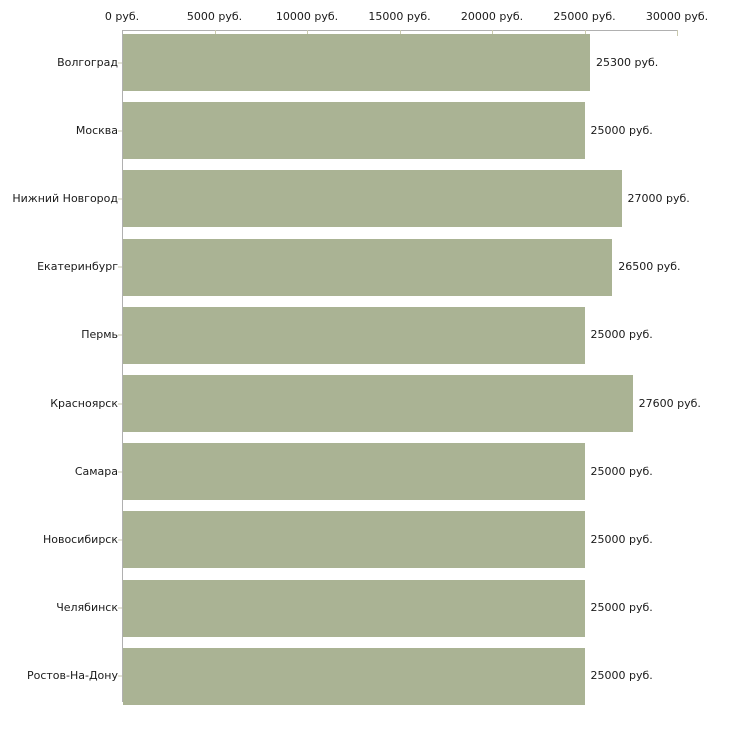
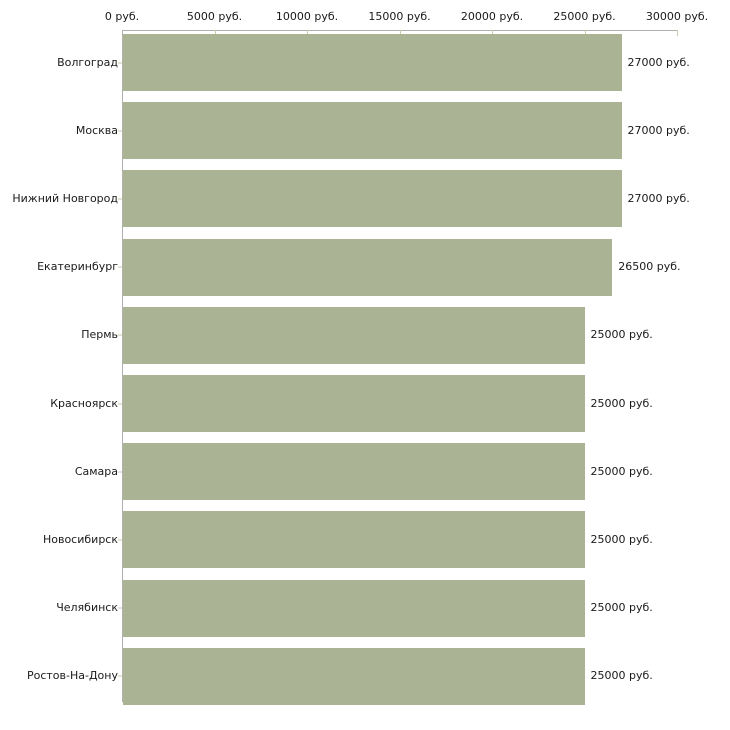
Волгоград: 25300 -> 27000
Москва: 25000 -> 27000
Красноярск: 27600 -> 25000
